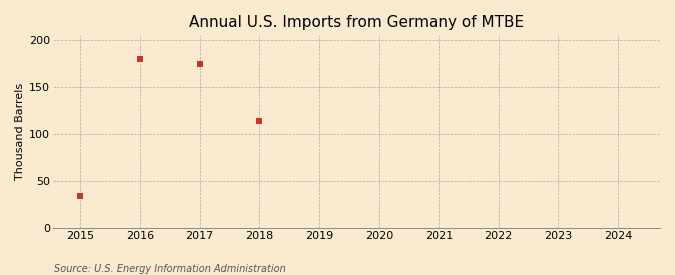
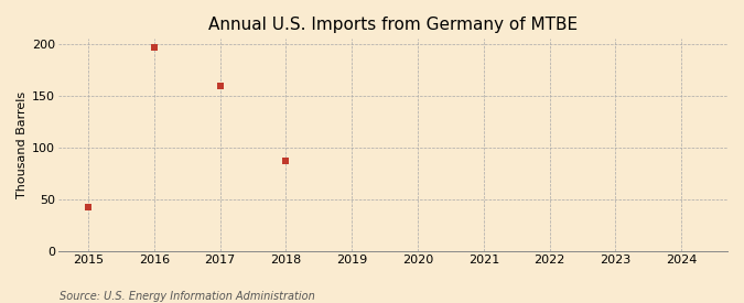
2015: 34 -> 43
2016: 180 -> 197
2017: 174 -> 160
2018: 114 -> 87
